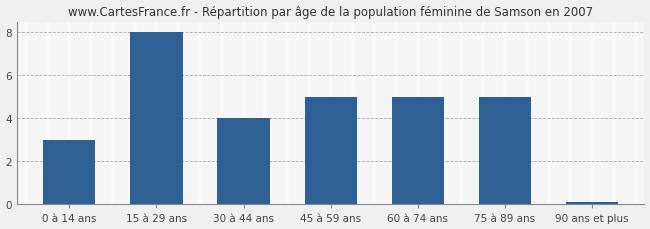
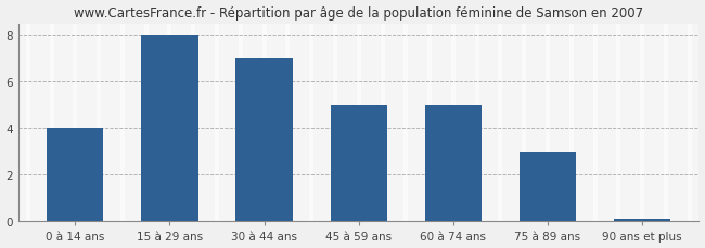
0 à 14 ans: 3.0 -> 4.0
30 à 44 ans: 4.0 -> 7.0
75 à 89 ans: 5.0 -> 3.0
